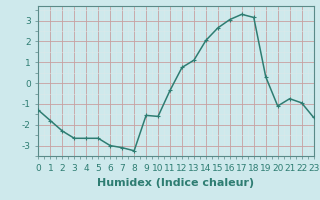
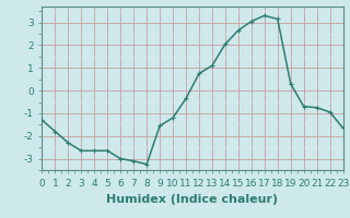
10: -1.60 -> -1.20
20: -1.10 -> -0.70
